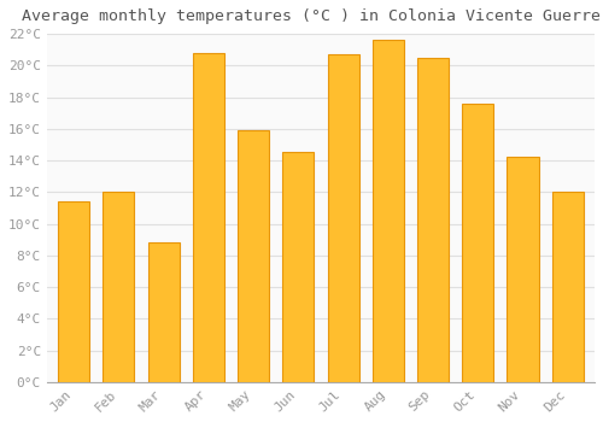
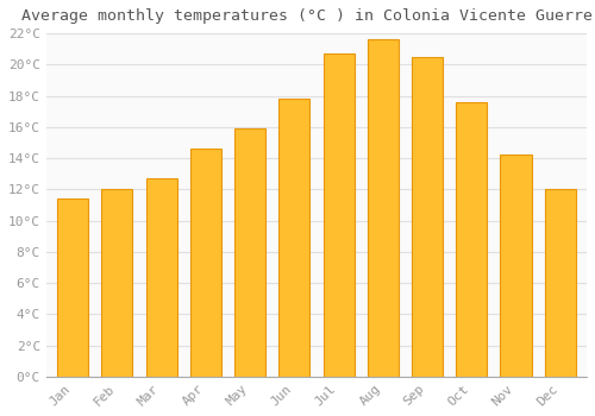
Mar: 8.8°C -> 12.7°C
Apr: 20.8°C -> 14.6°C
Jun: 14.5°C -> 17.8°C
